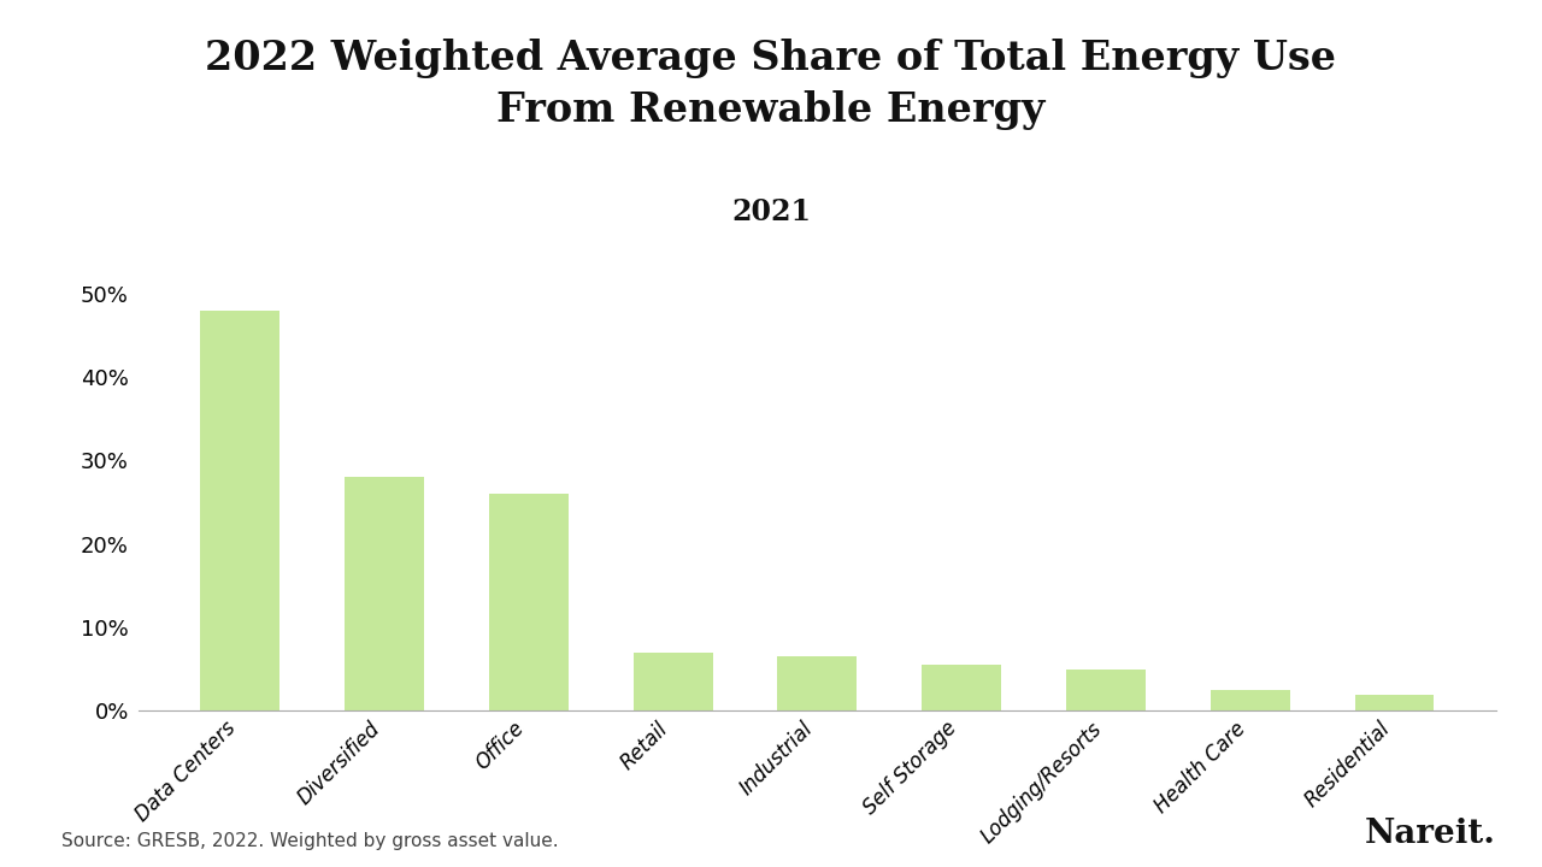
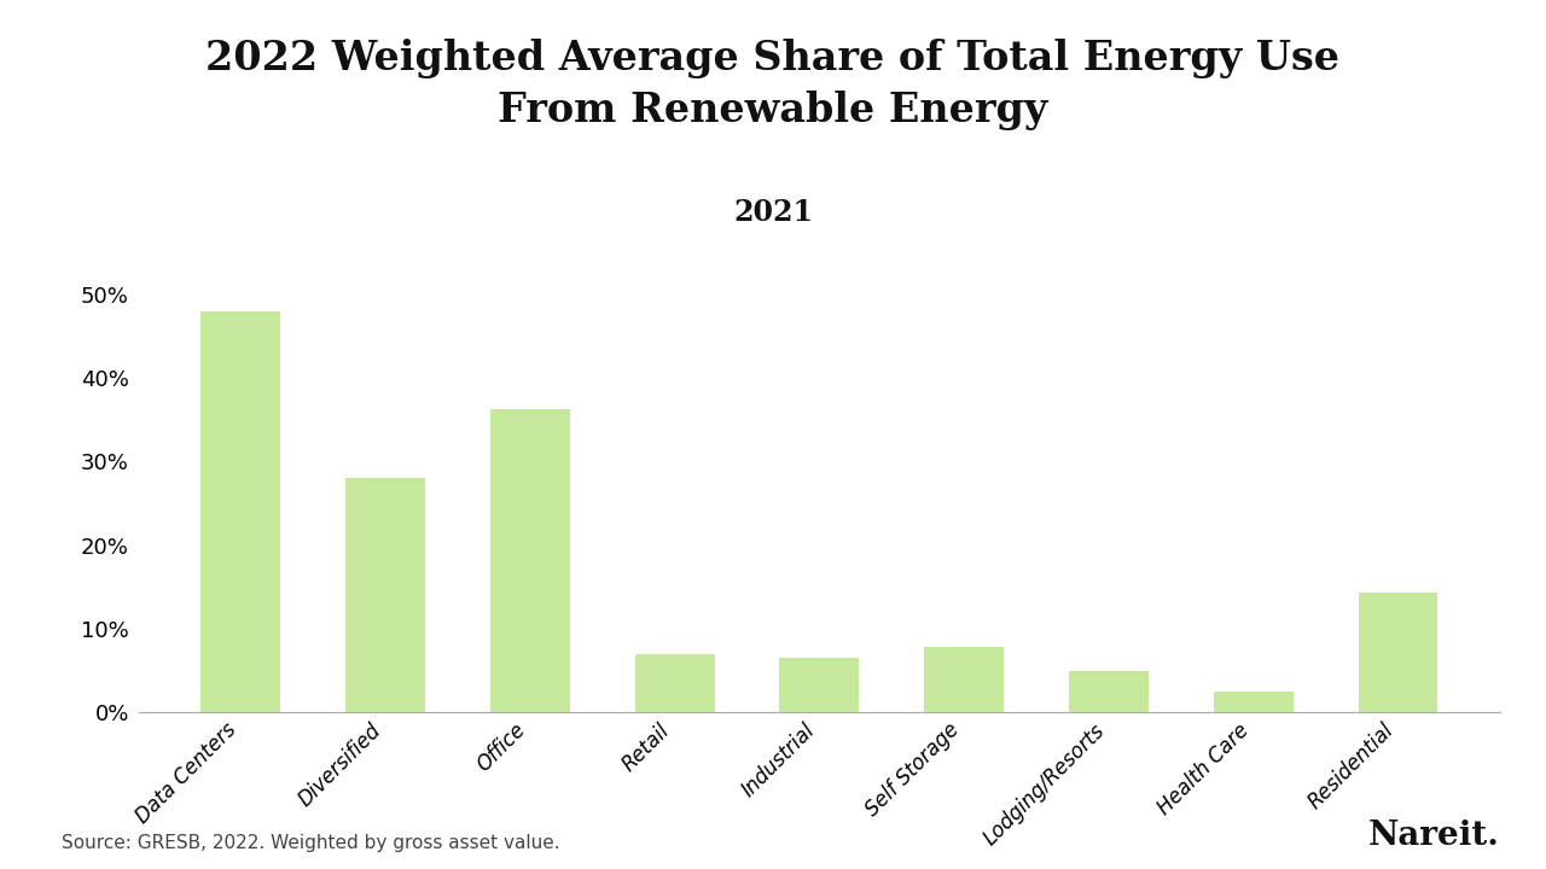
Office: 26.0% -> 36.2%
Self Storage: 5.5% -> 7.8%
Residential: 2.0% -> 14.4%
